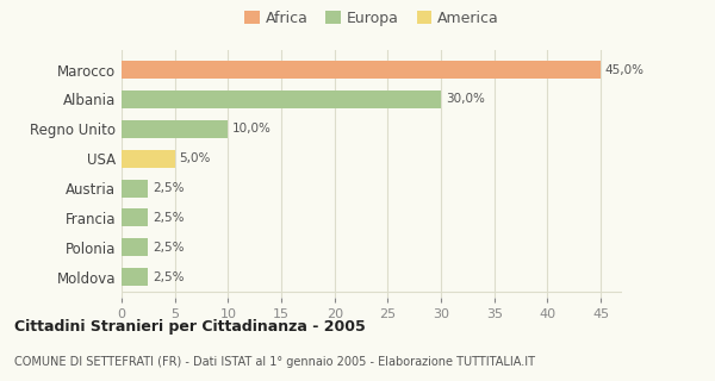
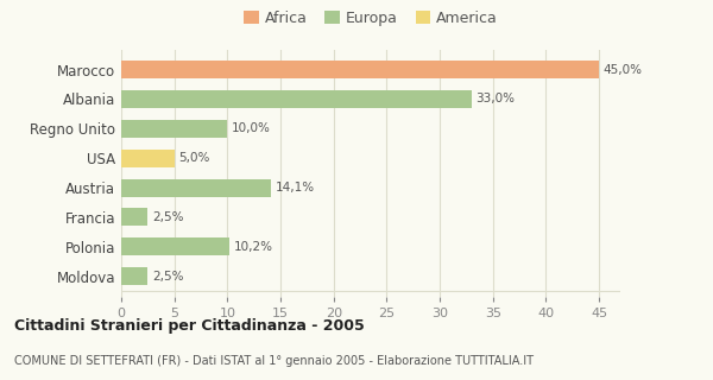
Albania: 30,0% -> 33,0%
Austria: 2,5% -> 14,1%
Polonia: 2,5% -> 10,2%
